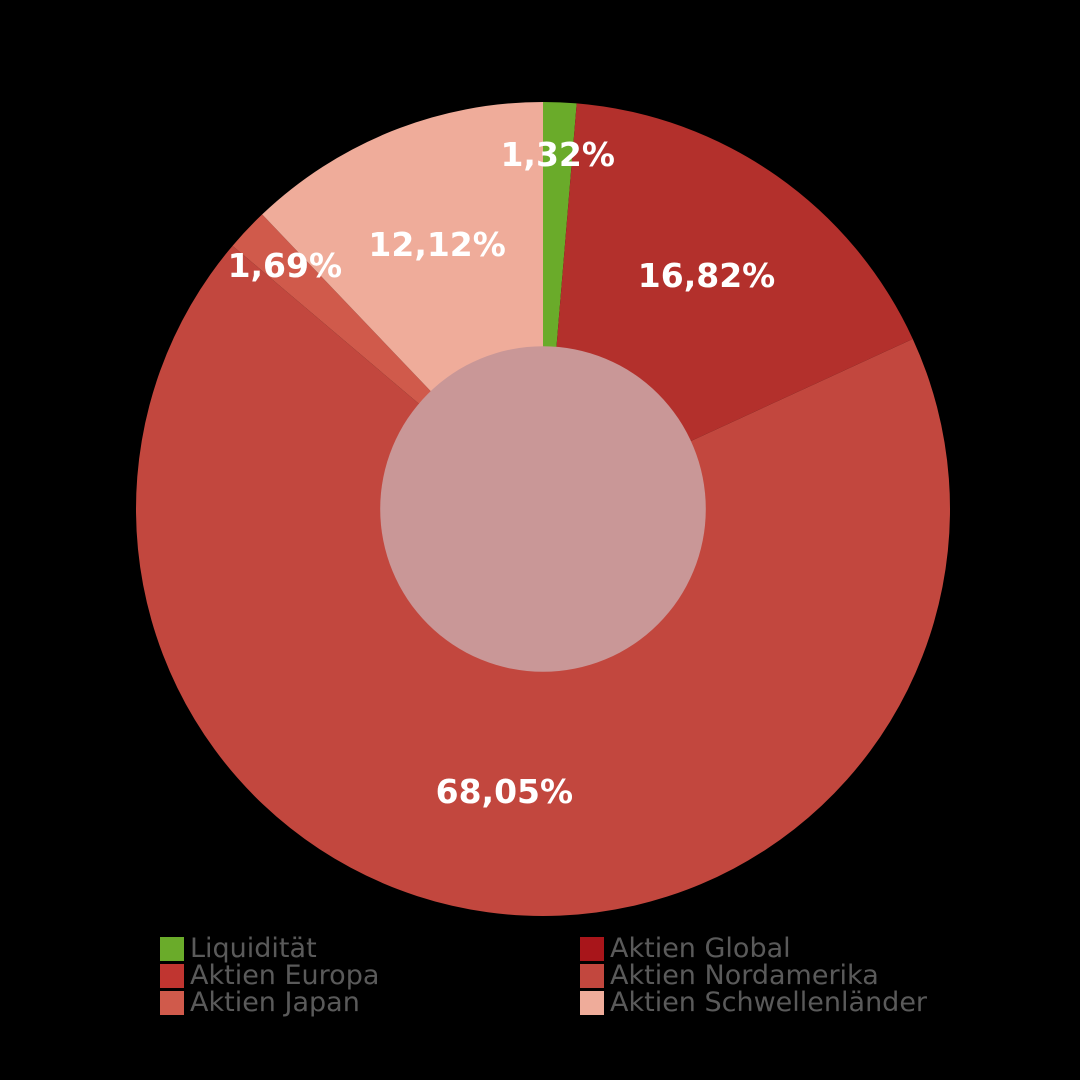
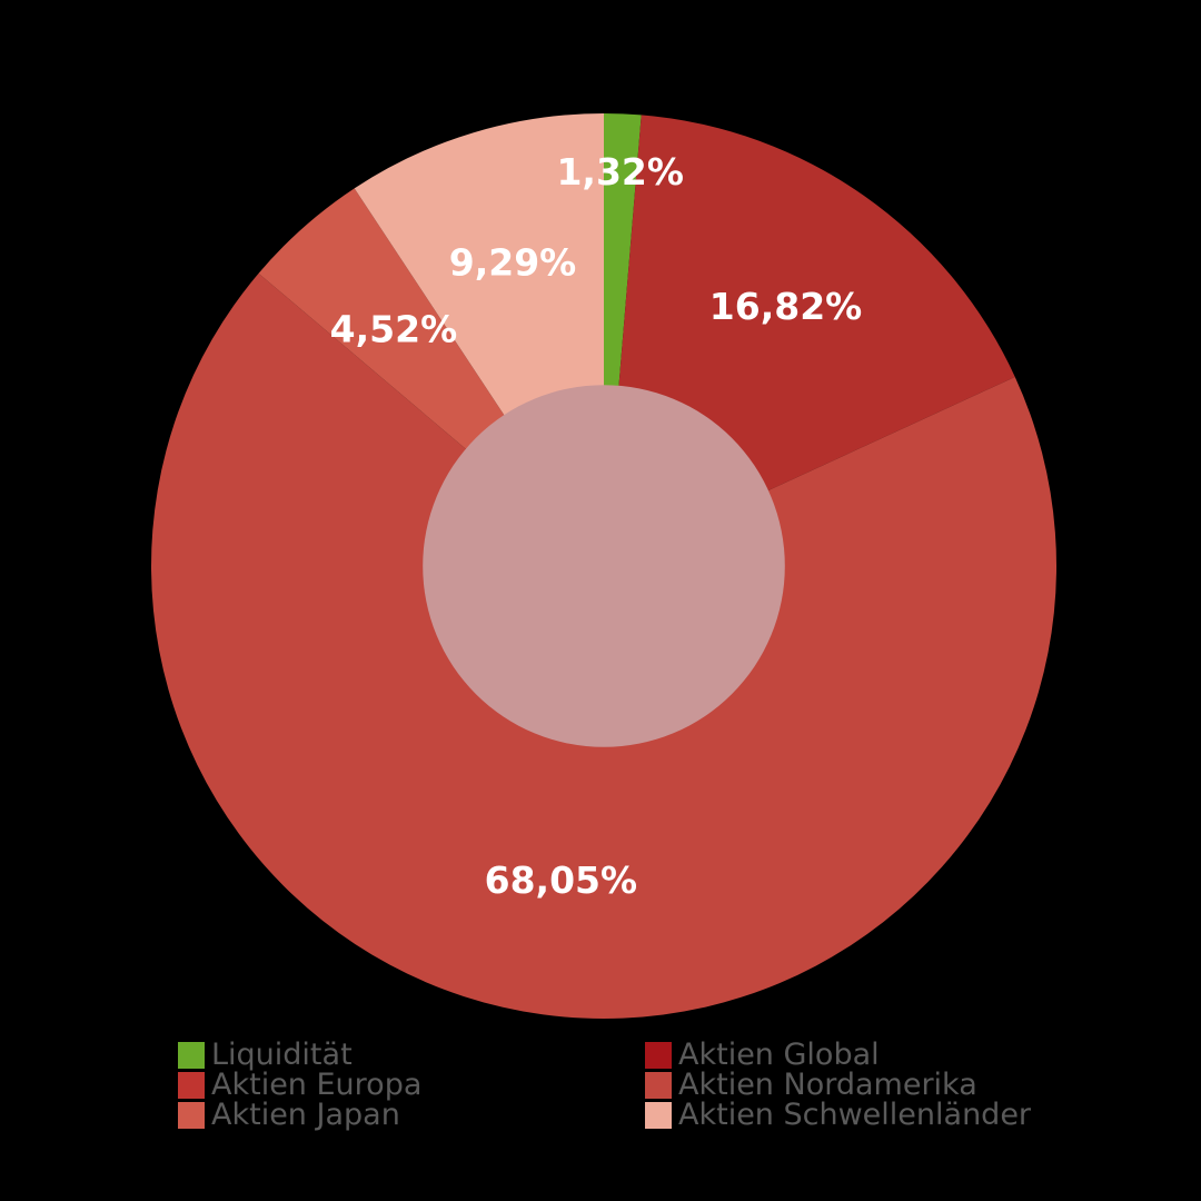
Aktien Japan: 1,69% -> 4,52%
Aktien Schwellenländer: 12,12% -> 9,29%
